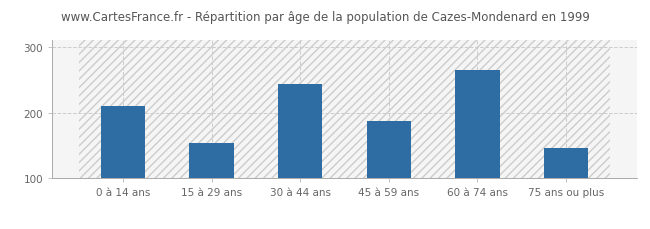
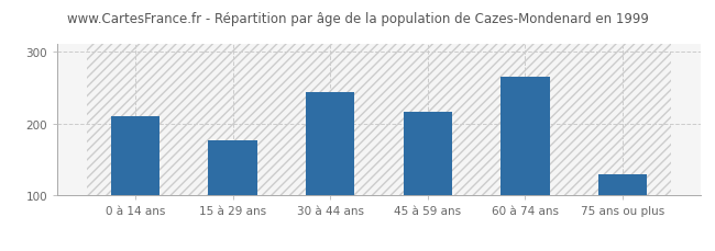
15 à 29 ans: 154 -> 176
45 à 59 ans: 188 -> 216
75 ans ou plus: 146 -> 130
